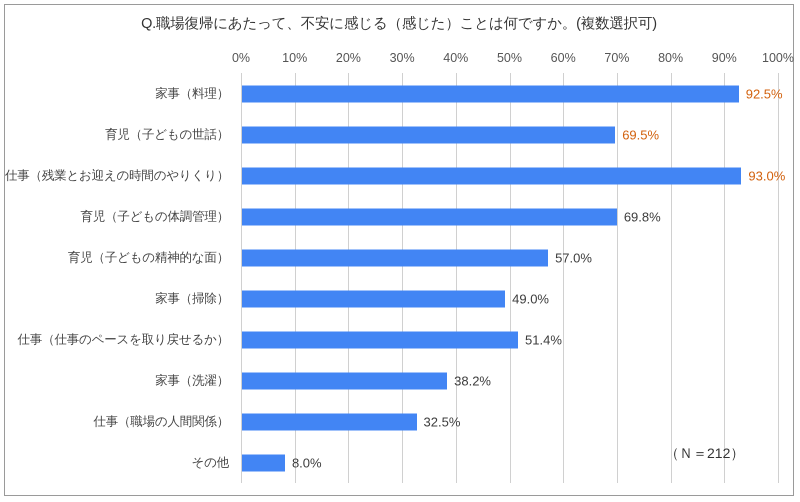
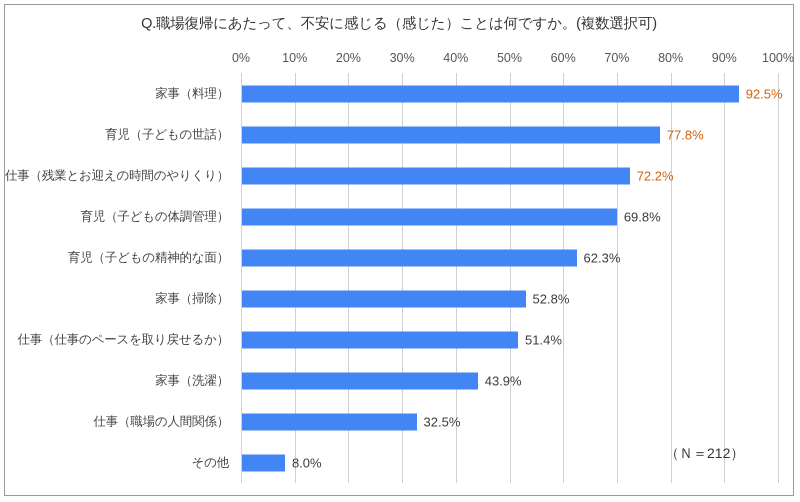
育児（子どもの世話）: 69.5% -> 77.8%
仕事（残業とお迎えの時間のやりくり）: 93.0% -> 72.2%
育児（子どもの精神的な面）: 57.0% -> 62.3%
家事（掃除）: 49.0% -> 52.8%
家事（洗濯）: 38.2% -> 43.9%
